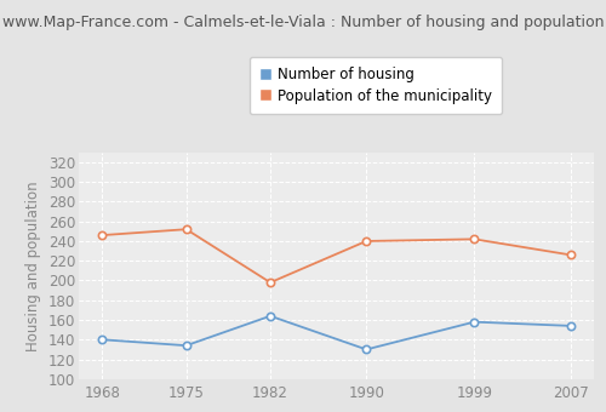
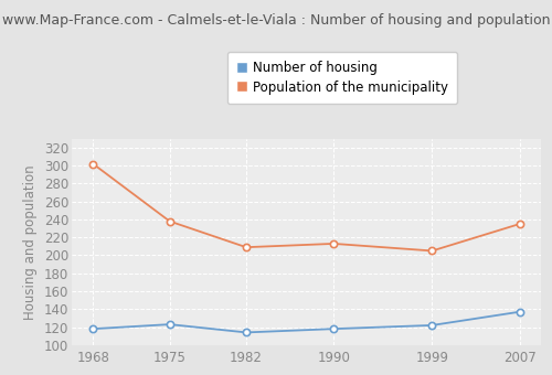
Number of housing/1968: 140 -> 118
Population of the municipality/1968: 246 -> 302
Number of housing/1975: 134 -> 123
Population of the municipality/1975: 252 -> 238
Number of housing/1982: 164 -> 114
Population of the municipality/1982: 198 -> 209
Number of housing/1990: 130 -> 118
Population of the municipality/1990: 240 -> 213
Number of housing/1999: 158 -> 122
Population of the municipality/1999: 242 -> 205
Number of housing/2007: 154 -> 137
Population of the municipality/2007: 226 -> 235
